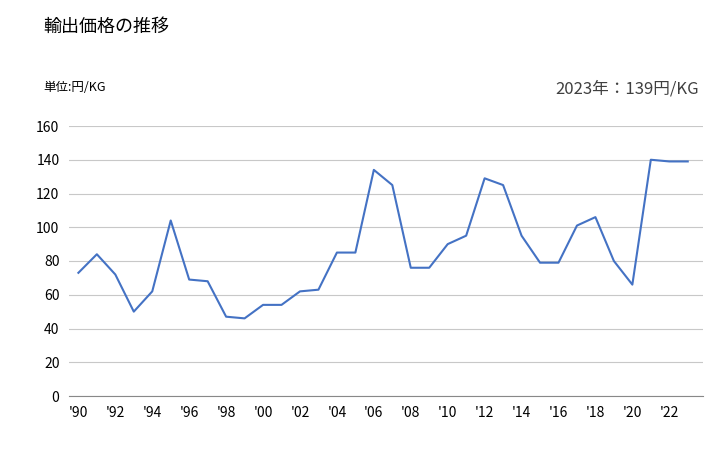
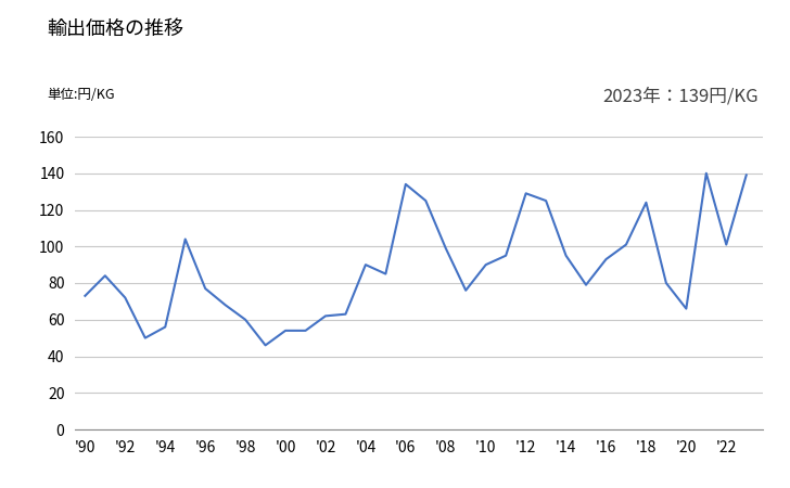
'94: 62 -> 56
'96: 69 -> 77
'98: 47 -> 60
'04: 85 -> 90
'08: 76 -> 99
'16: 79 -> 93
'18: 106 -> 124
'22: 139 -> 101
